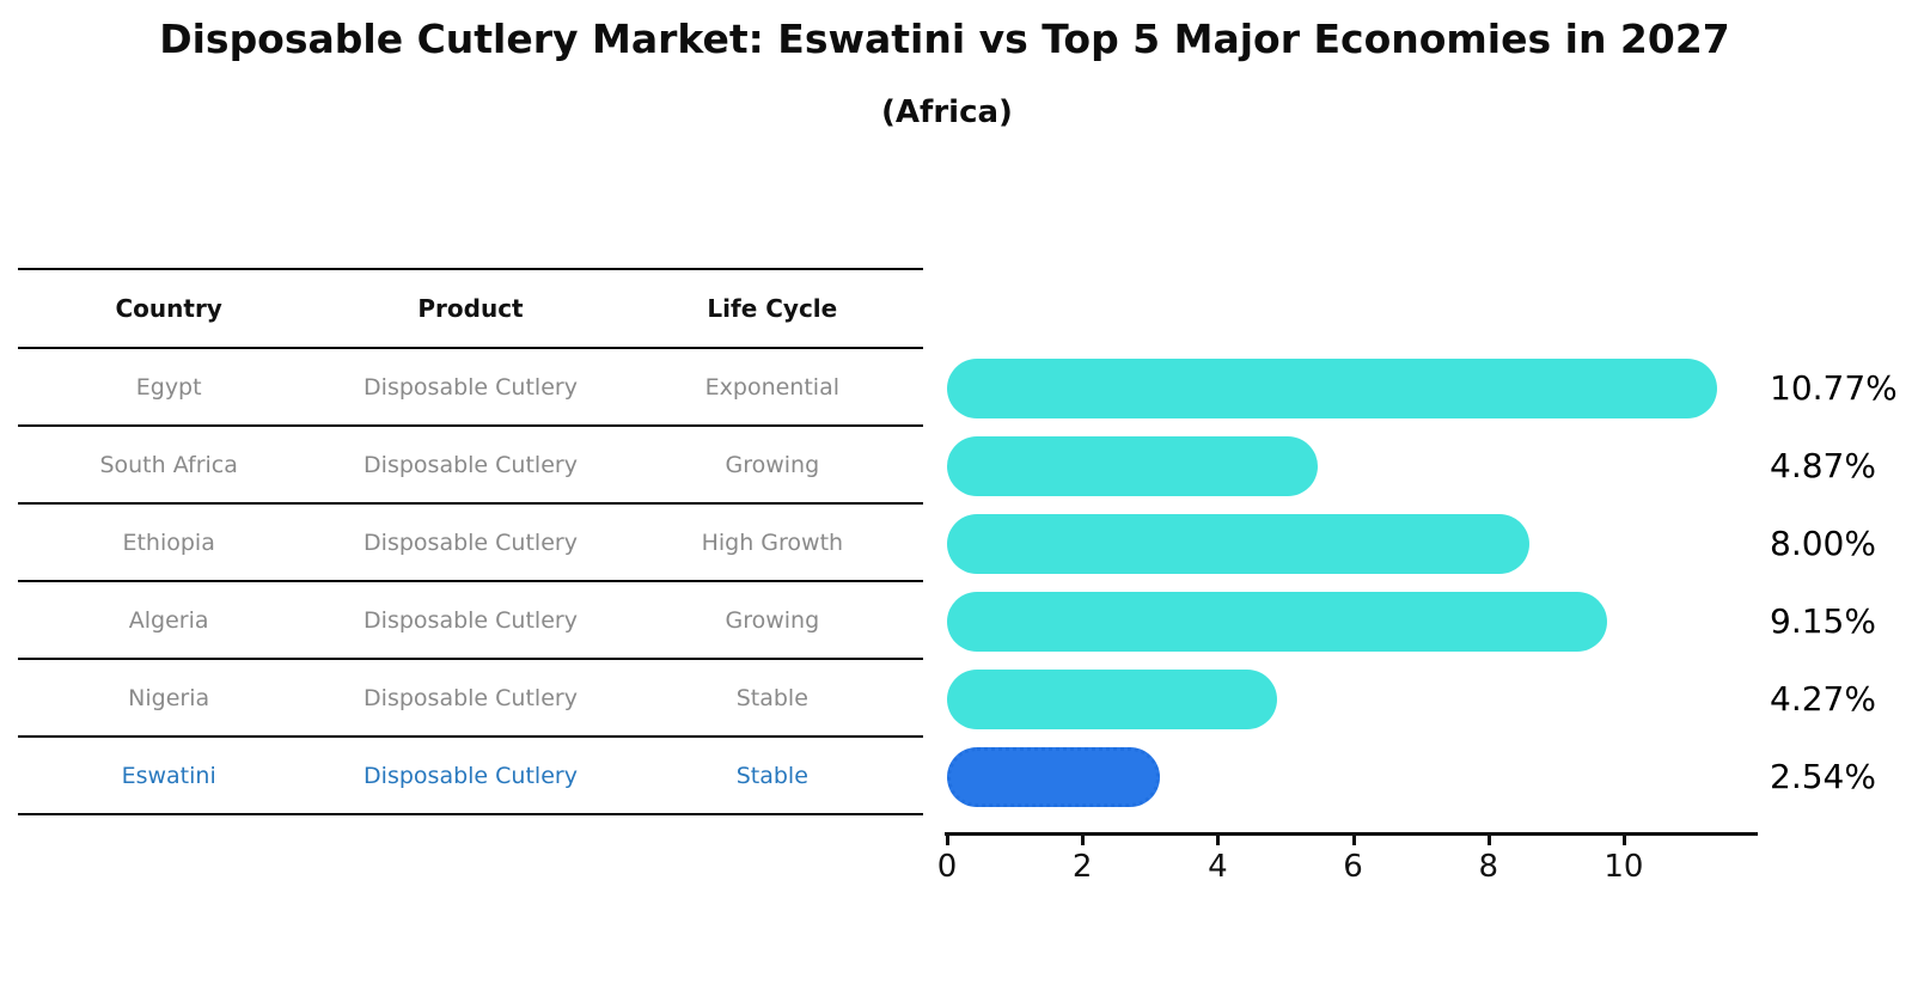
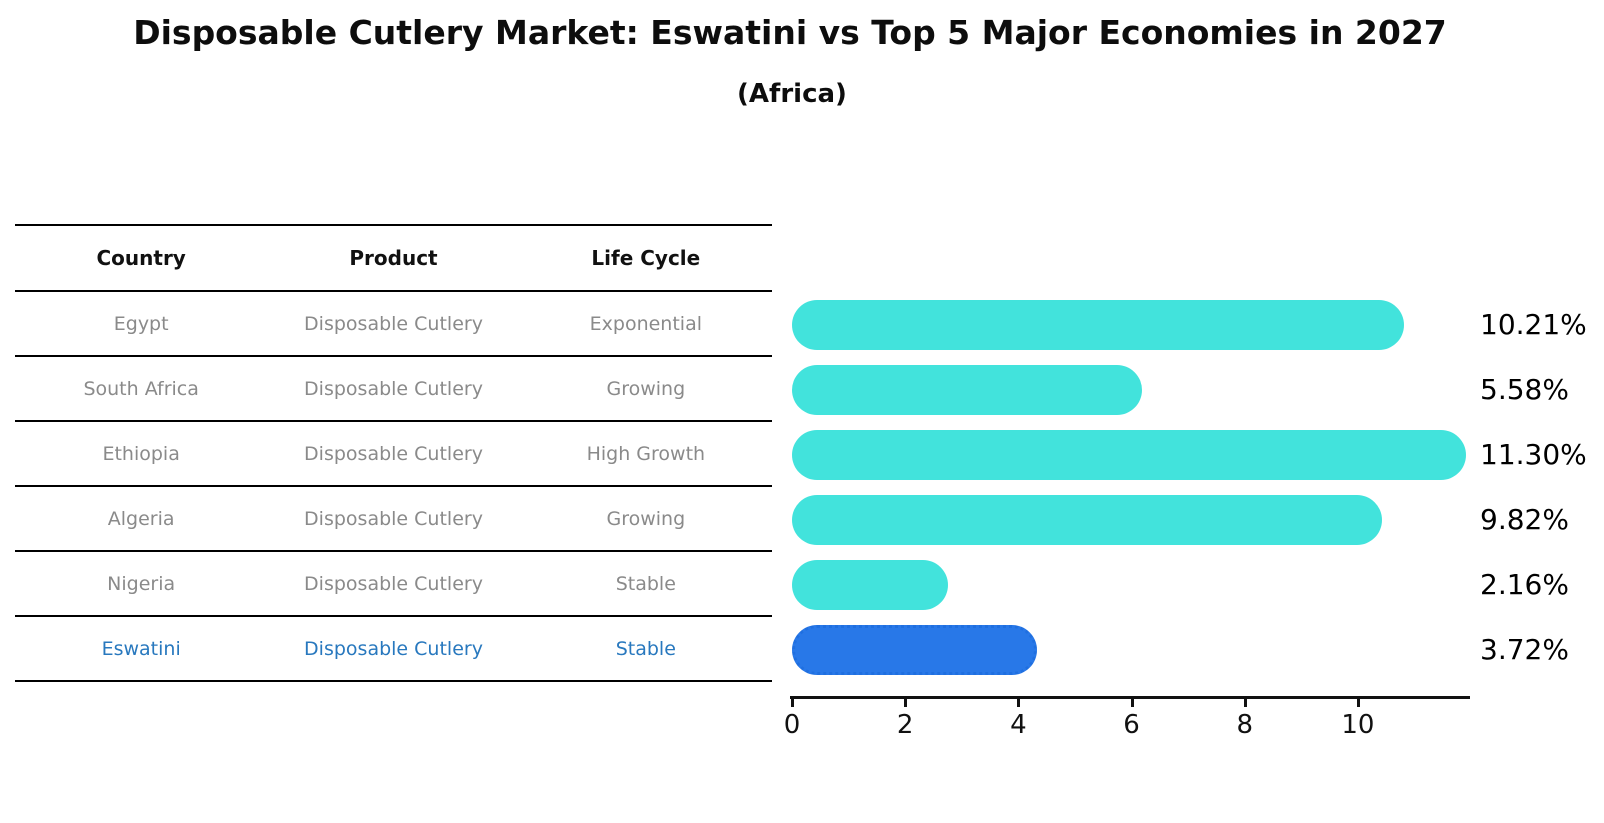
Egypt: 10.77% -> 10.21%
South Africa: 4.87% -> 5.58%
Ethiopia: 8.00% -> 11.30%
Algeria: 9.15% -> 9.82%
Nigeria: 4.27% -> 2.16%
Eswatini: 2.54% -> 3.72%
